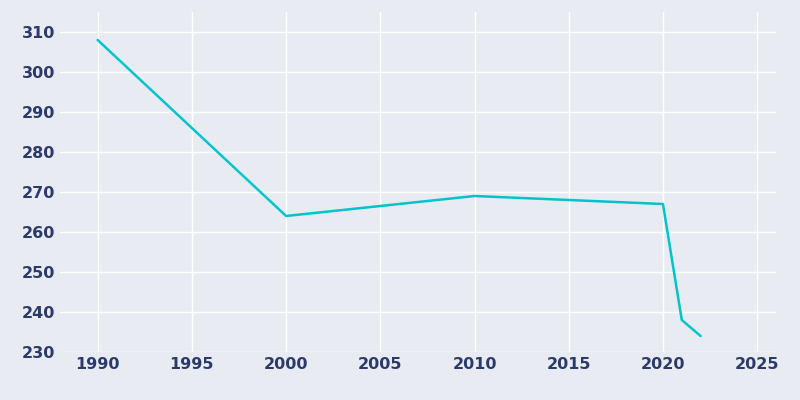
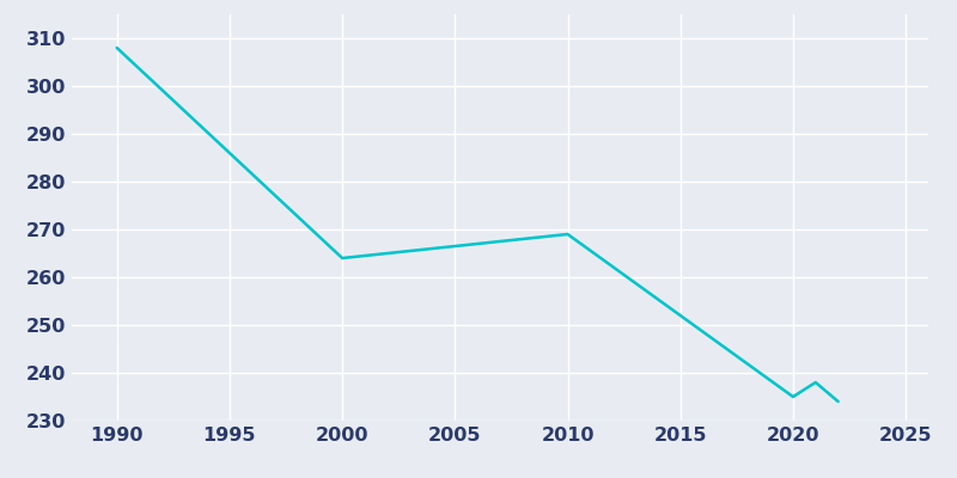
2020: 267 -> 235
